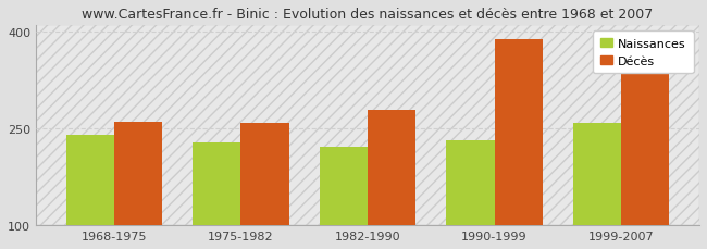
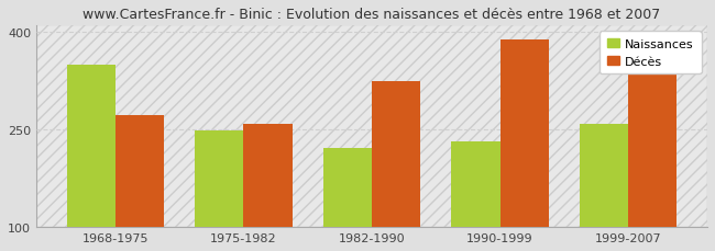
Naissances/1968-1975: 240 -> 350
Décès/1968-1975: 260 -> 272
Naissances/1975-1982: 228 -> 248
Décès/1982-1990: 278 -> 324
